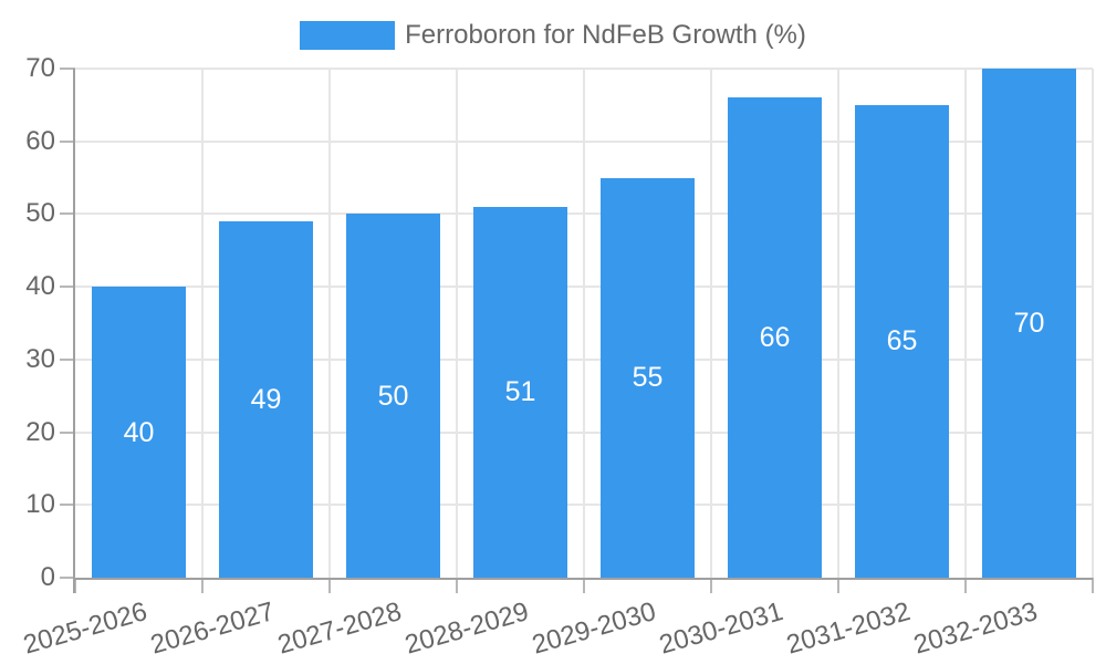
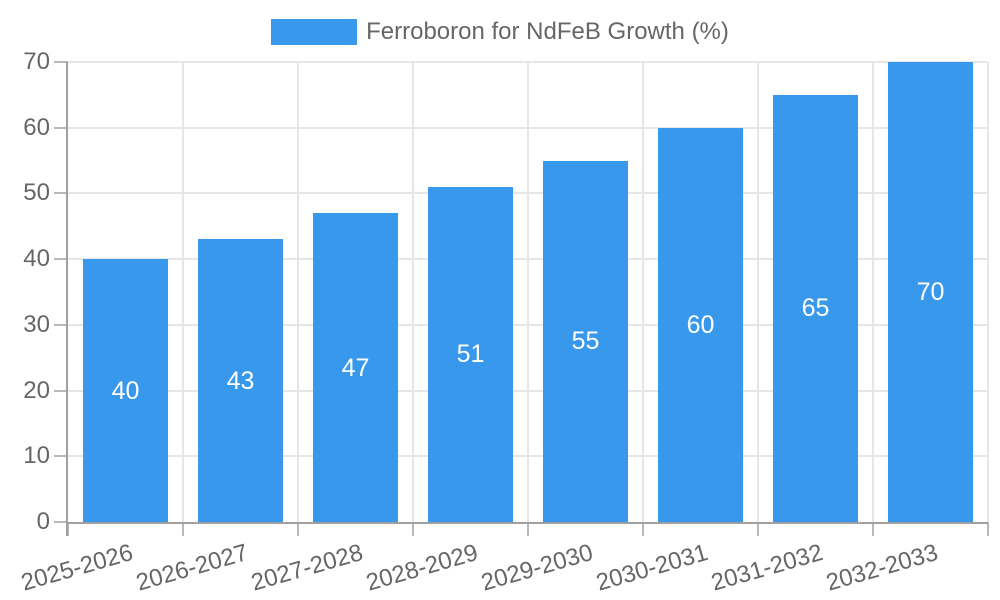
2026-2027: 49 -> 43
2027-2028: 50 -> 47
2030-2031: 66 -> 60
